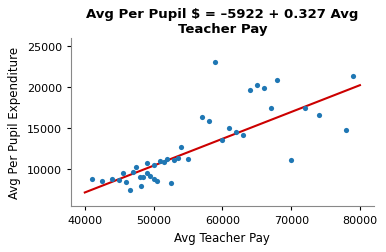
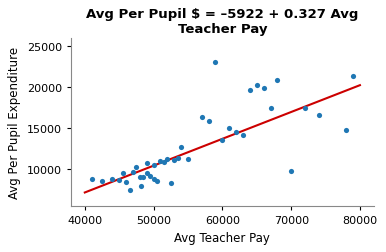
70000: 11100 -> 9800
